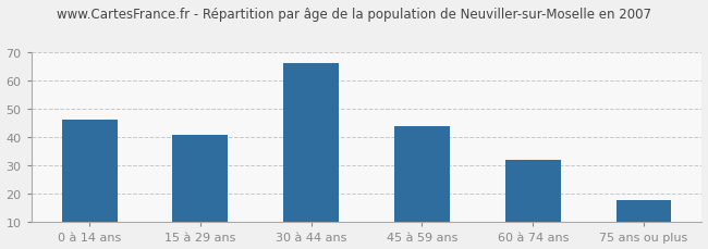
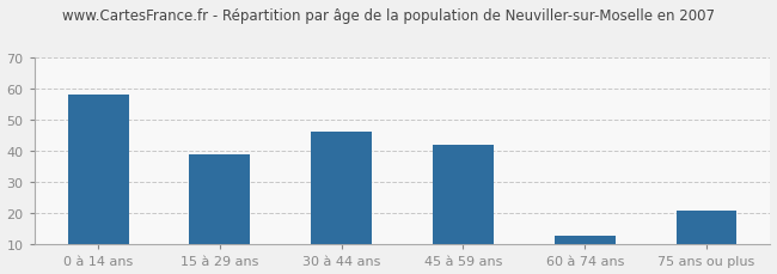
0 à 14 ans: 46 -> 58
15 à 29 ans: 41 -> 39
30 à 44 ans: 66 -> 46
45 à 59 ans: 44 -> 42
60 à 74 ans: 32 -> 13
75 ans ou plus: 18 -> 21
